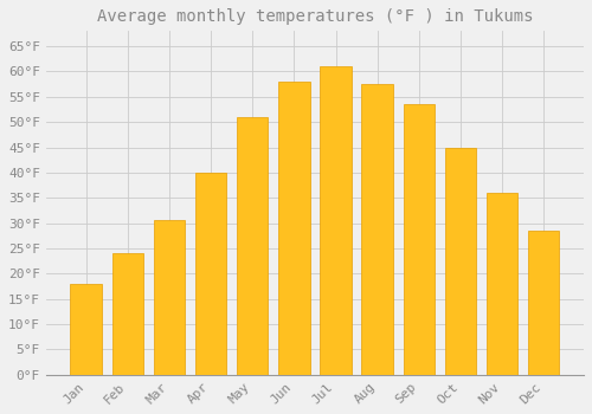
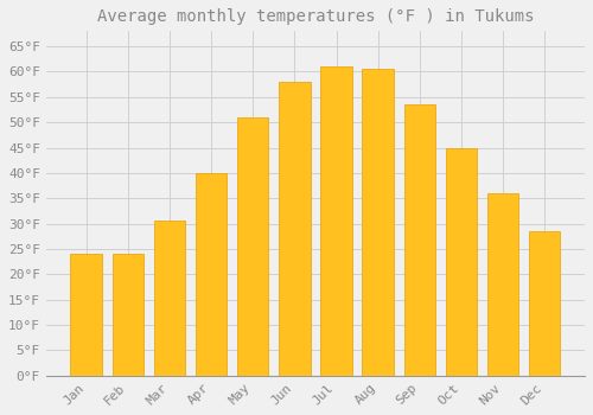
Jan: 18.0°F -> 24.0°F
Aug: 57.5°F -> 60.5°F
